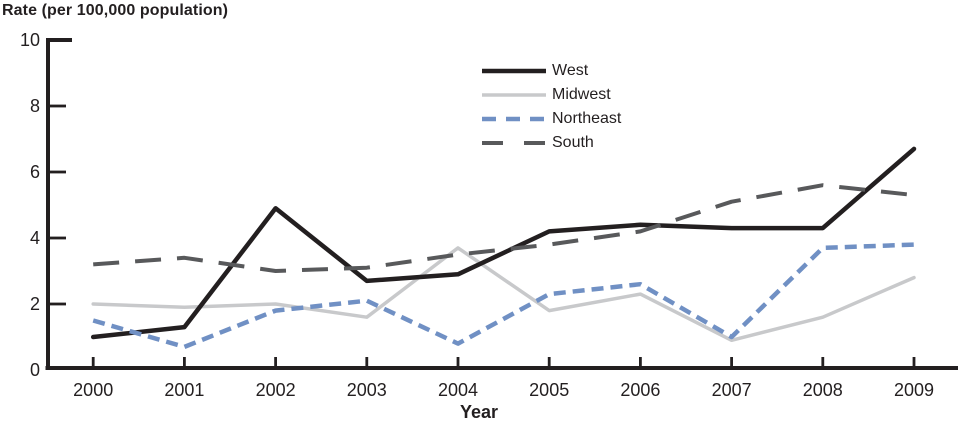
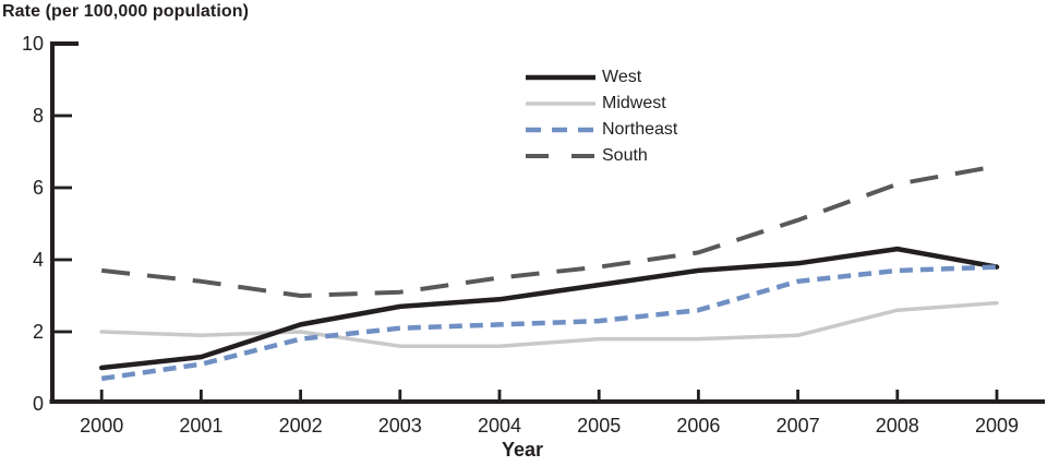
Northeast/2000: 1.5 -> 0.7
South/2000: 3.2 -> 3.7
Northeast/2001: 0.7 -> 1.1
West/2002: 4.9 -> 2.2
Midwest/2004: 3.7 -> 1.6
Northeast/2004: 0.8 -> 2.2
West/2005: 4.2 -> 3.3
West/2006: 4.4 -> 3.7
Midwest/2006: 2.3 -> 1.8
West/2007: 4.3 -> 3.9
Midwest/2007: 0.9 -> 1.9
Northeast/2007: 1.0 -> 3.4
Midwest/2008: 1.6 -> 2.6
South/2008: 5.6 -> 6.1
West/2009: 6.7 -> 3.8
South/2009: 5.3 -> 6.6
